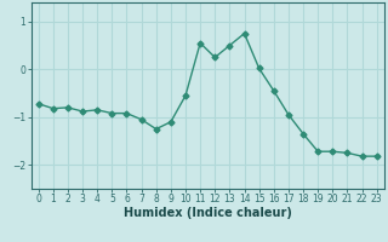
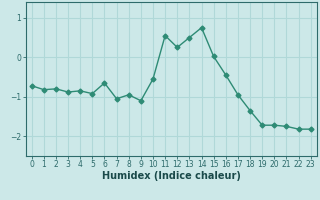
6: -0.92 -> -0.65
8: -1.25 -> -0.95
